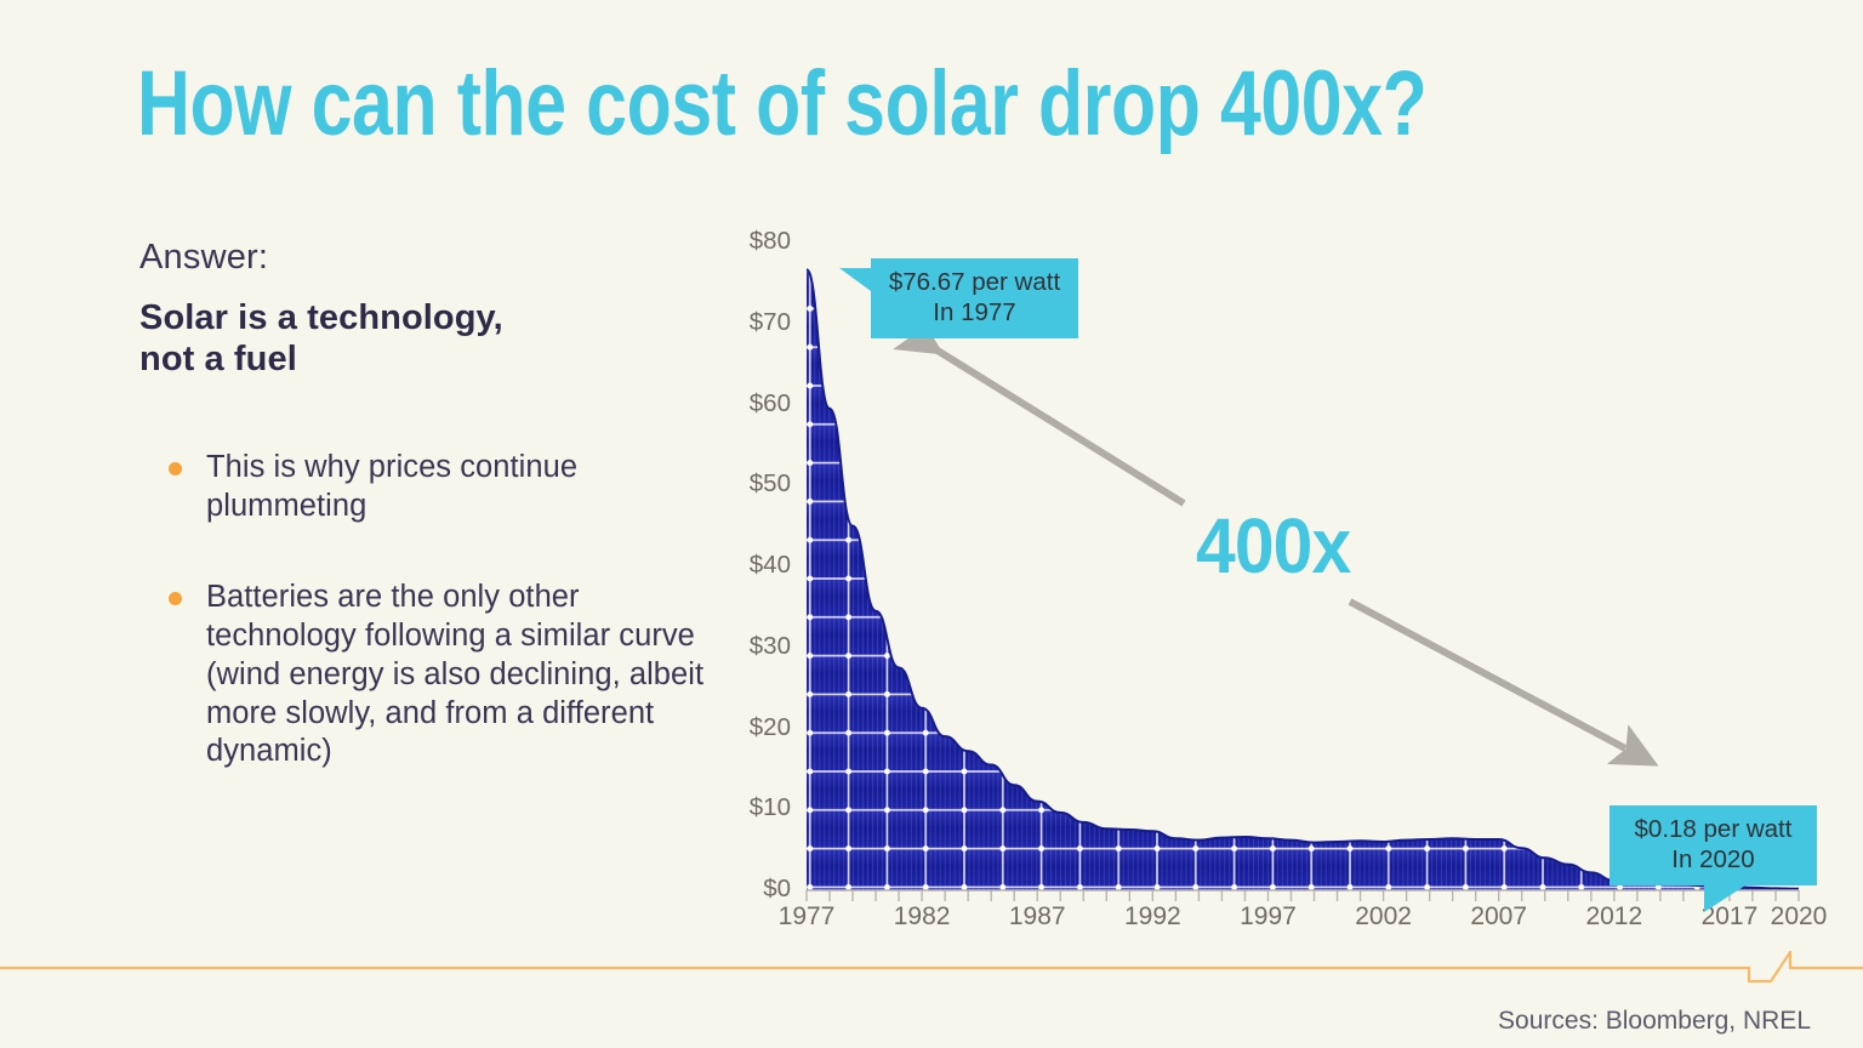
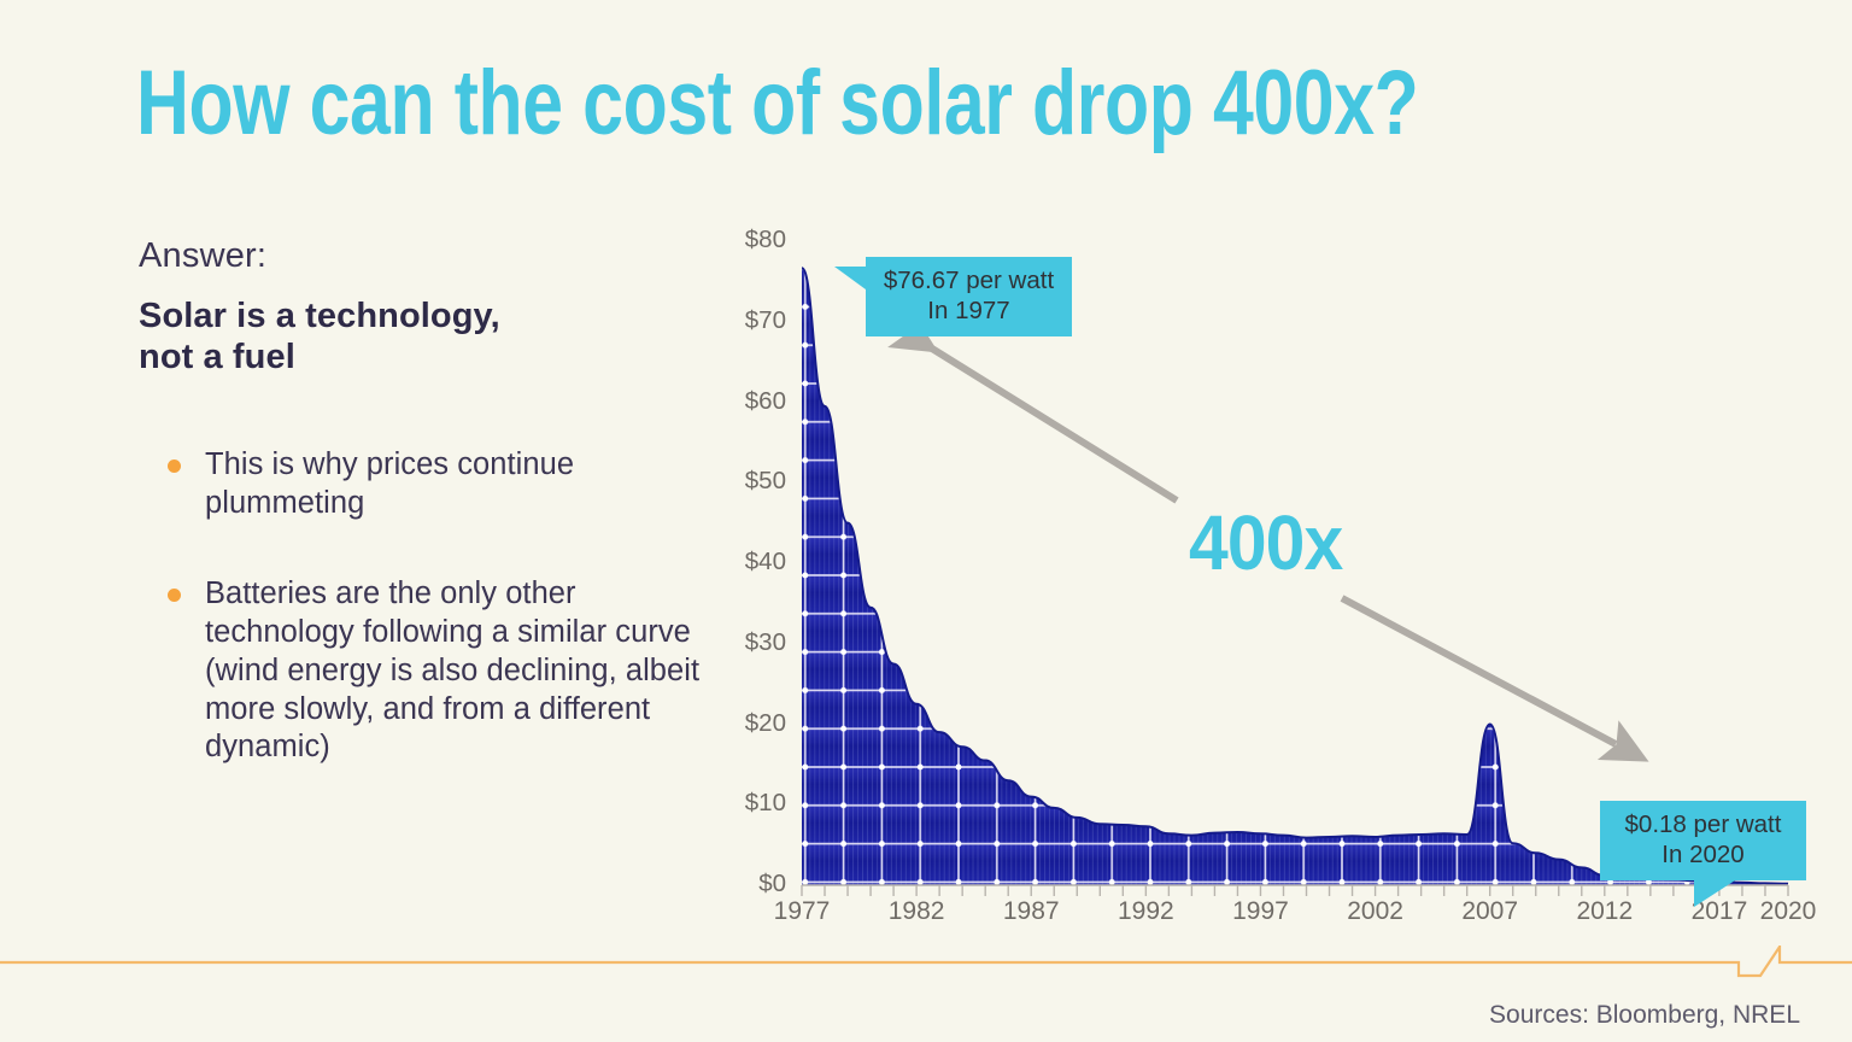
2007: $6 -> $20
